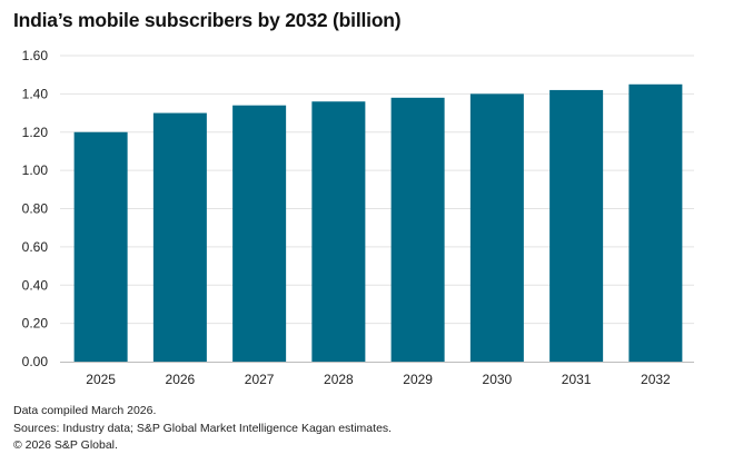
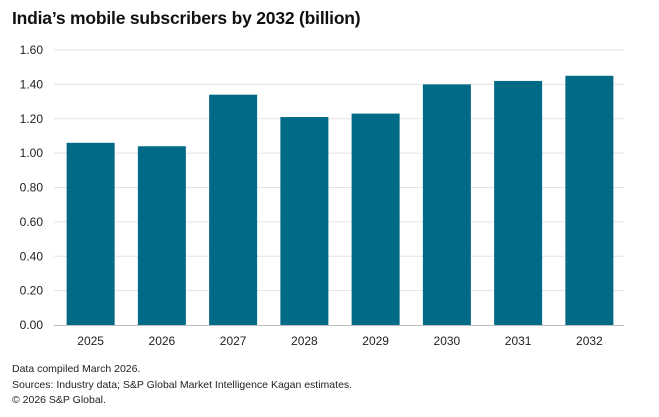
2025: 1.20 -> 1.06
2026: 1.30 -> 1.04
2028: 1.36 -> 1.21
2029: 1.38 -> 1.23
